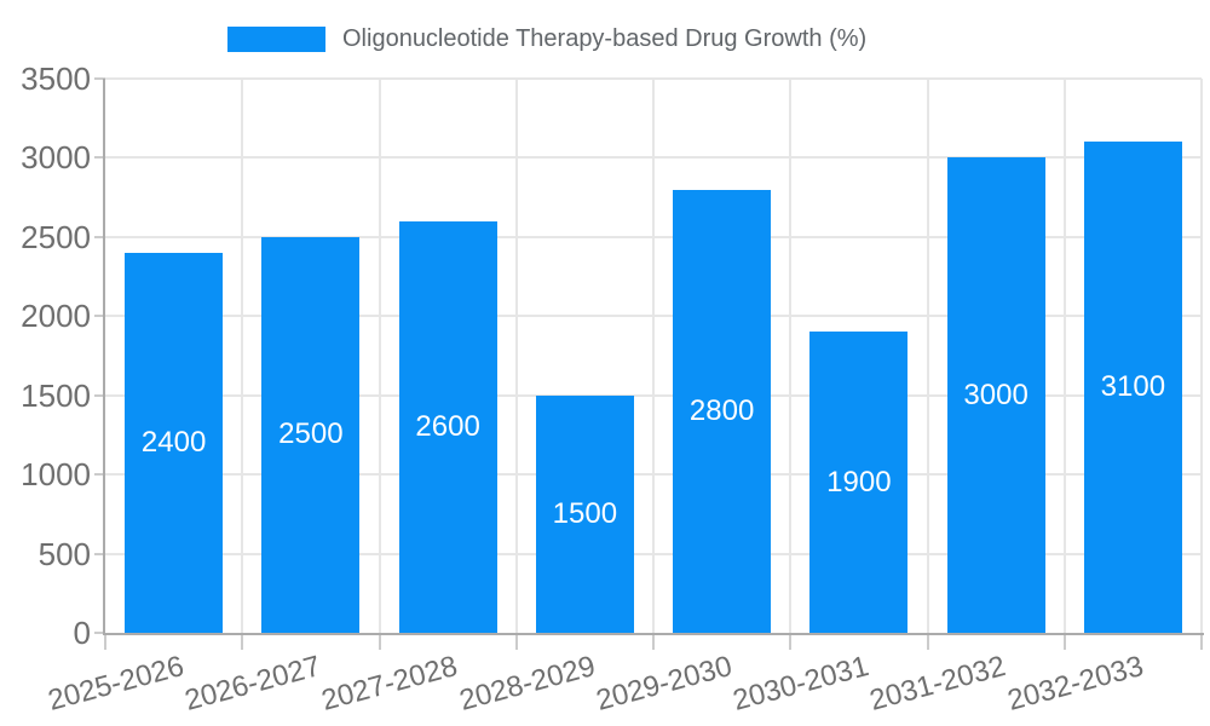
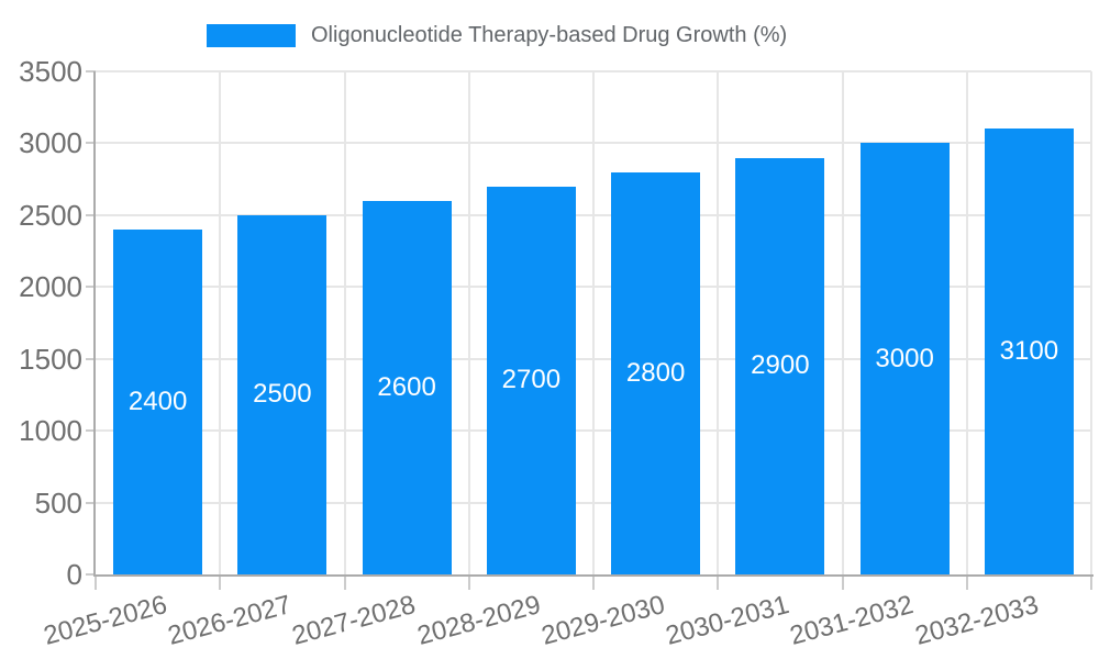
2028-2029: 1500 -> 2700
2030-2031: 1900 -> 2900
